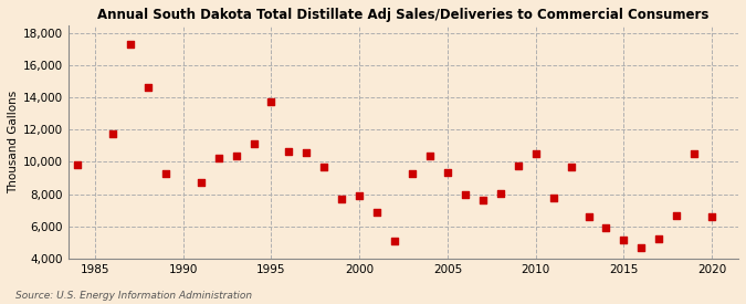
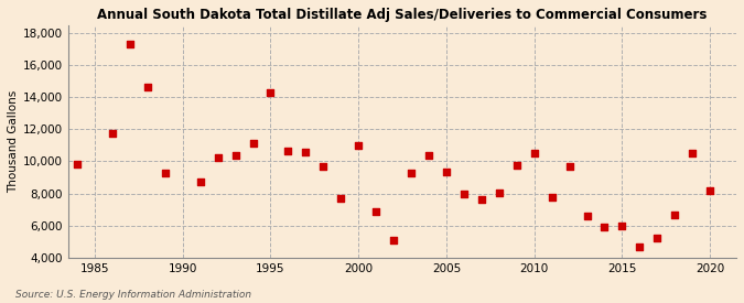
1995: 13,700 -> 14,300
2000: 7,900 -> 11,000
2015: 5,200 -> 6,000
2020: 6,600 -> 8,200
